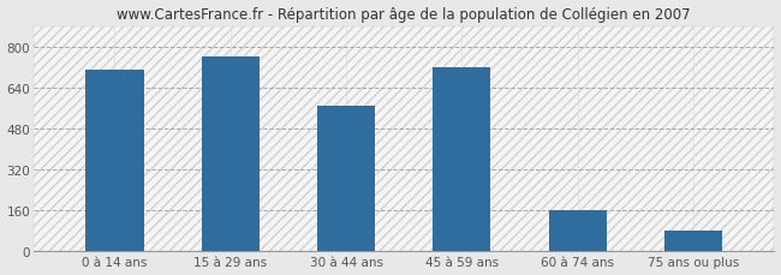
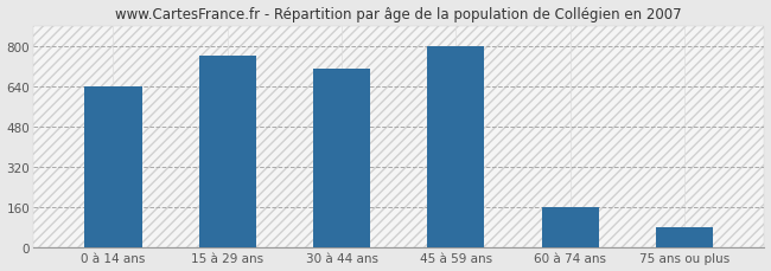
0 à 14 ans: 710 -> 640
30 à 44 ans: 570 -> 710
45 à 59 ans: 720 -> 800
